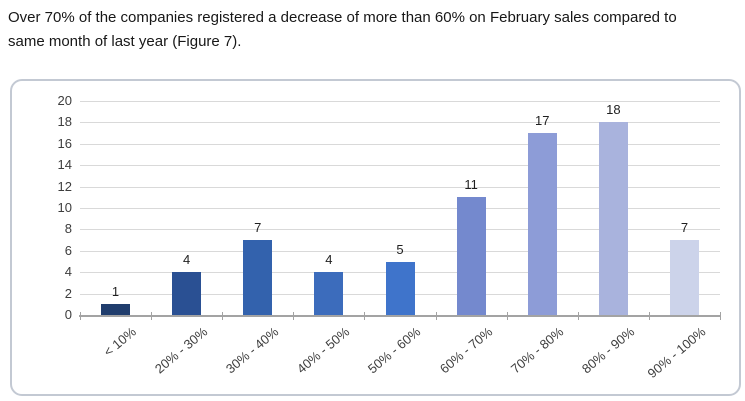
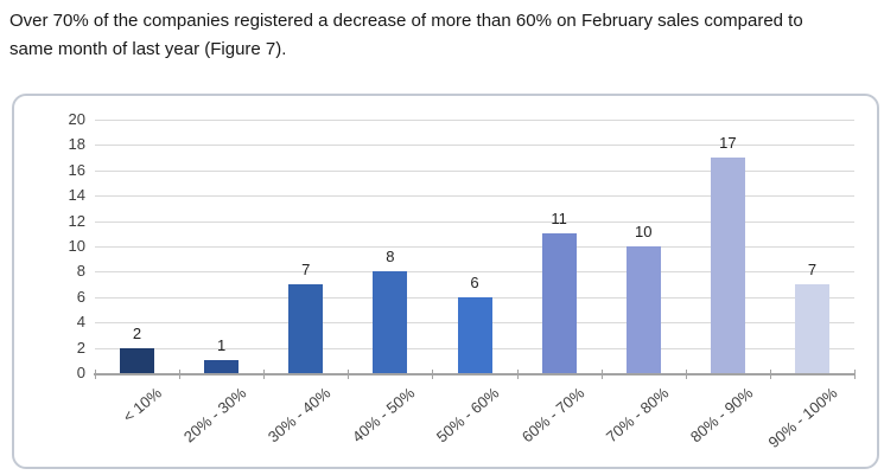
< 10%: 1 -> 2
20% - 30%: 4 -> 1
40% - 50%: 4 -> 8
50% - 60%: 5 -> 6
70% - 80%: 17 -> 10
80% - 90%: 18 -> 17
